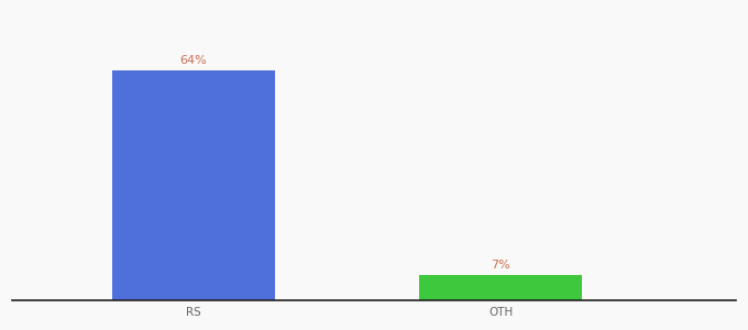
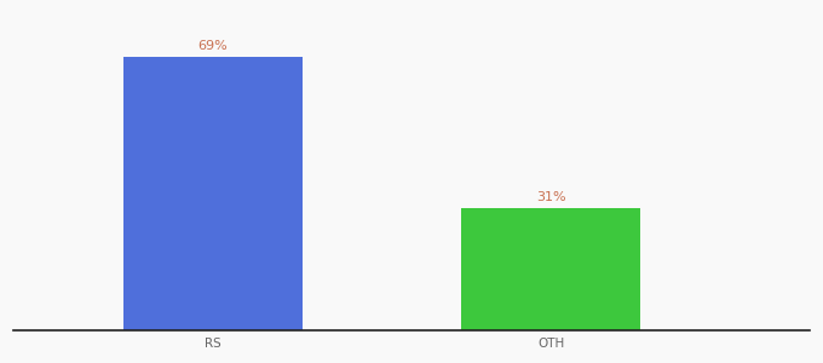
RS: 64% -> 69%
OTH: 7% -> 31%
